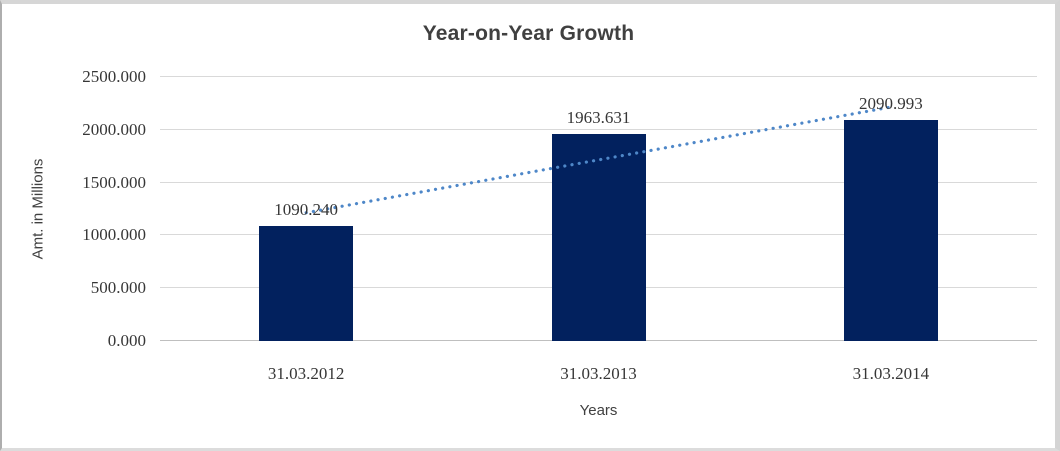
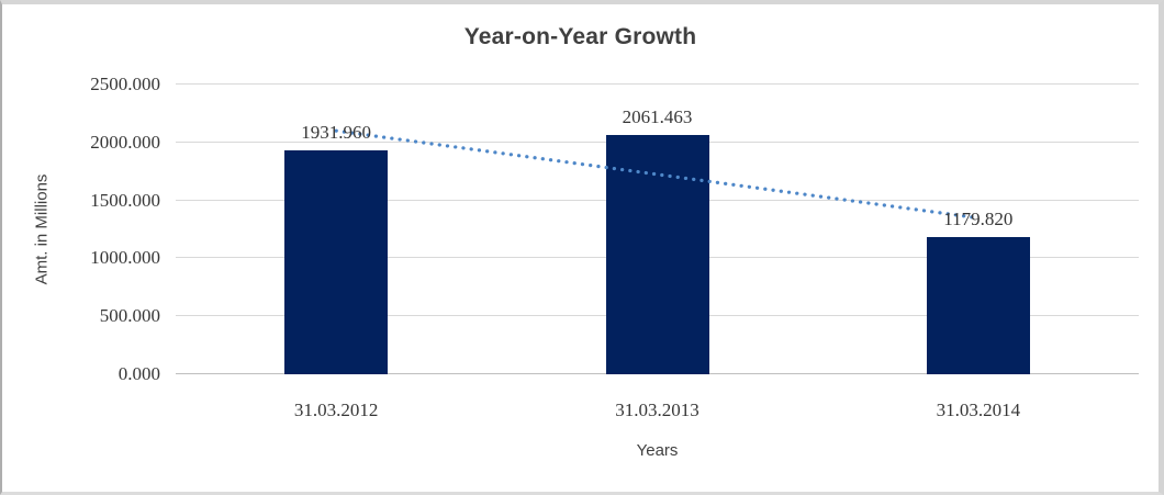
31.03.2012: 1090.240 -> 1931.960
31.03.2013: 1963.631 -> 2061.463
31.03.2014: 2090.993 -> 1179.820
